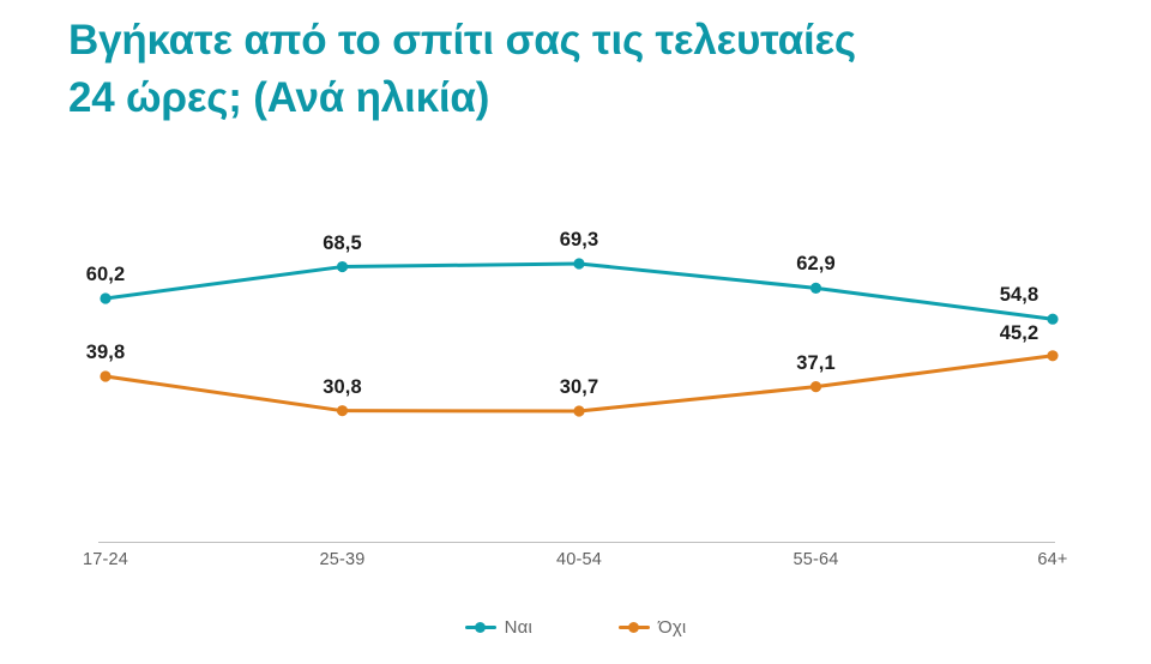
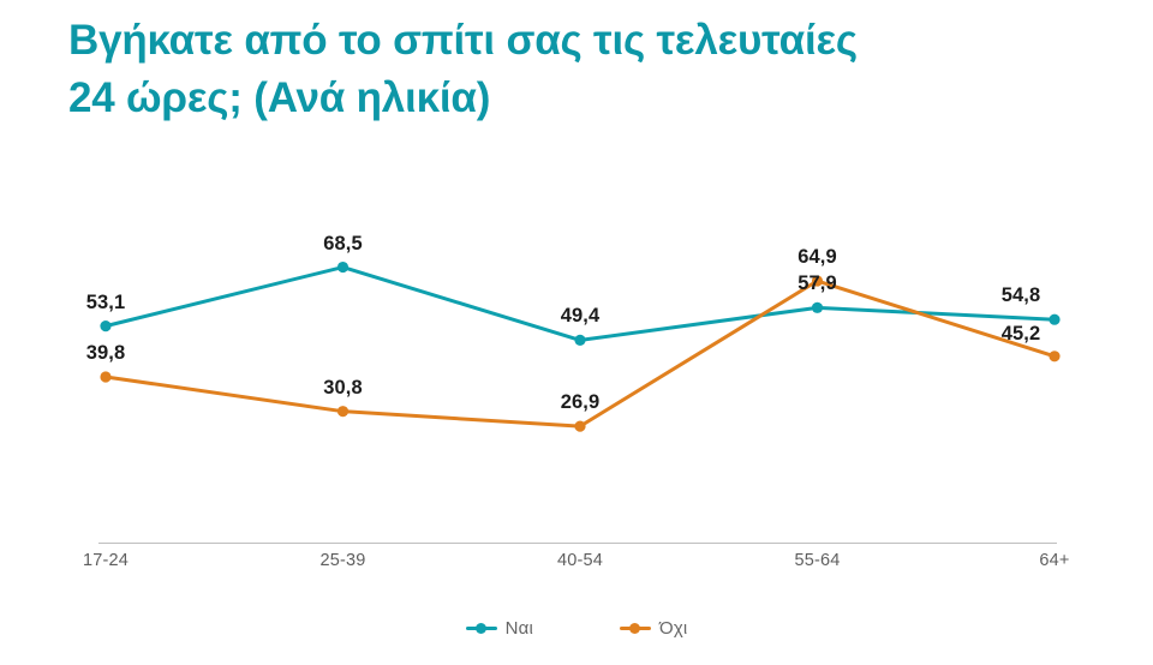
Ναι/17-24: 60,2 -> 53,1
Ναι/40-54: 69,3 -> 49,4
Όχι/40-54: 30,7 -> 26,9
Ναι/55-64: 62,9 -> 57,9
Όχι/55-64: 37,1 -> 64,9
